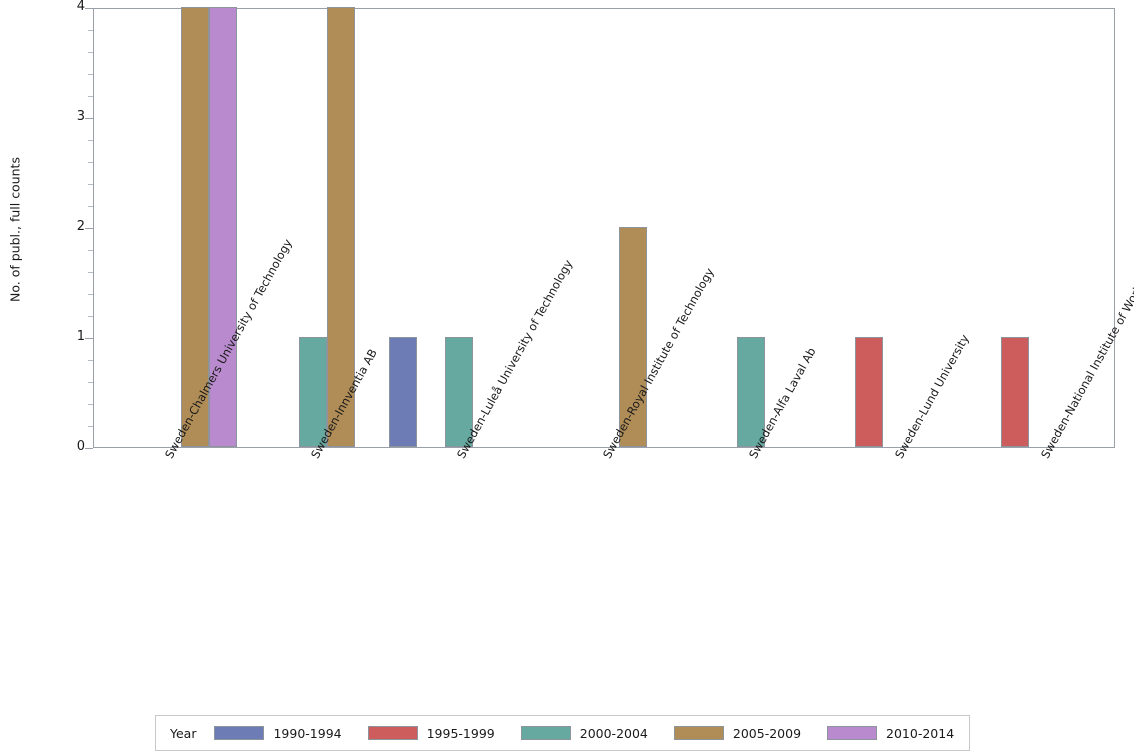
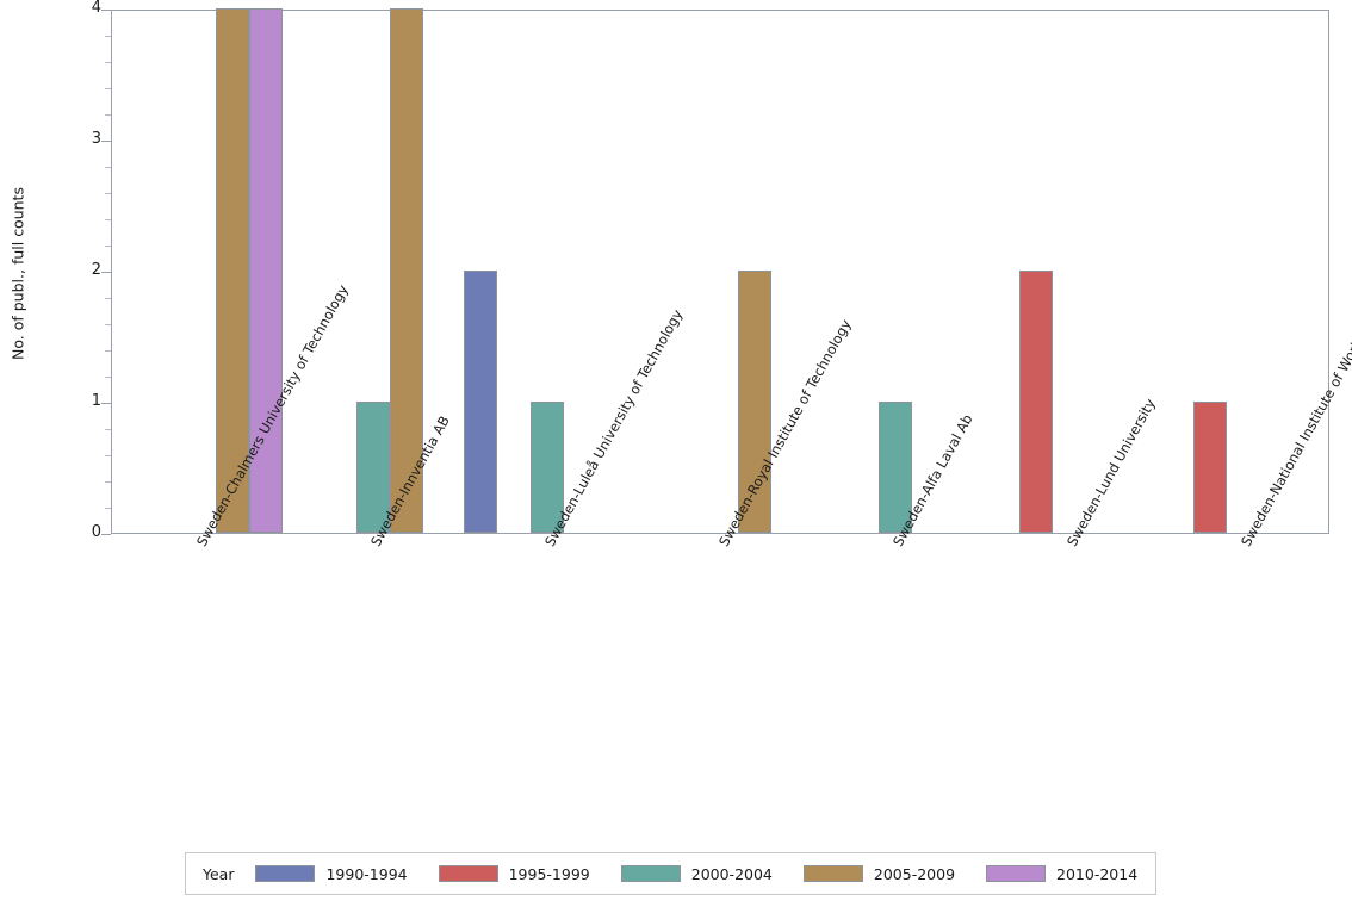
1990-1994/Sweden-Luleå University of Technology: 1 -> 2
1995-1999/Sweden-Lund University: 1 -> 2
